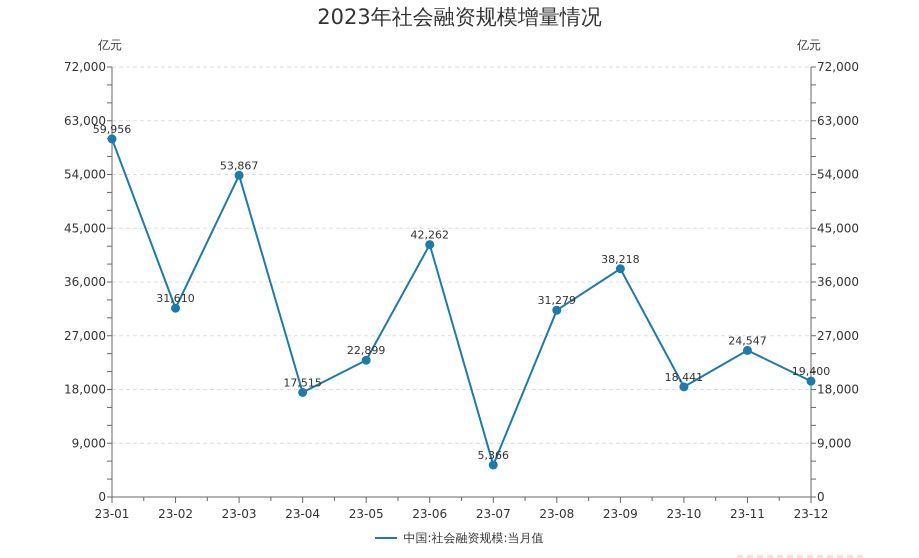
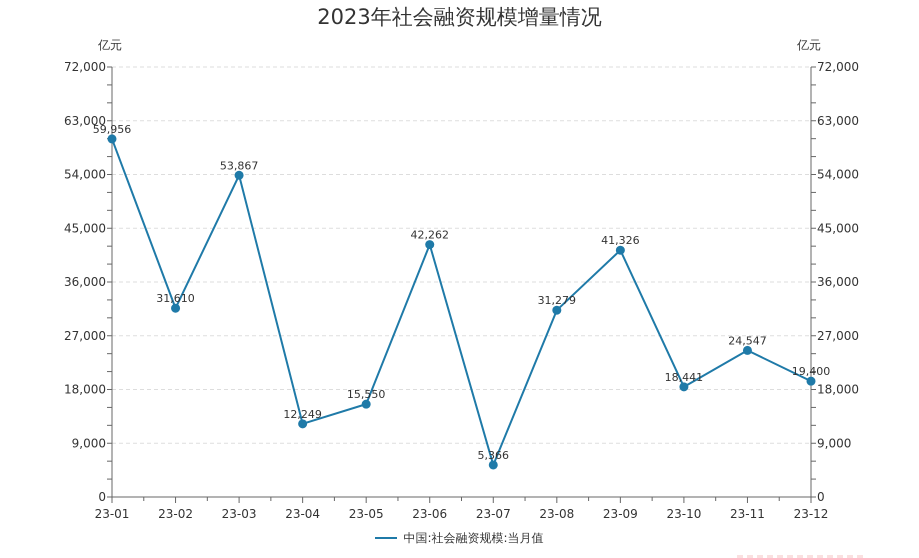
23-04: 17,515 -> 12,249
23-05: 22,899 -> 15,550
23-09: 38,218 -> 41,326
